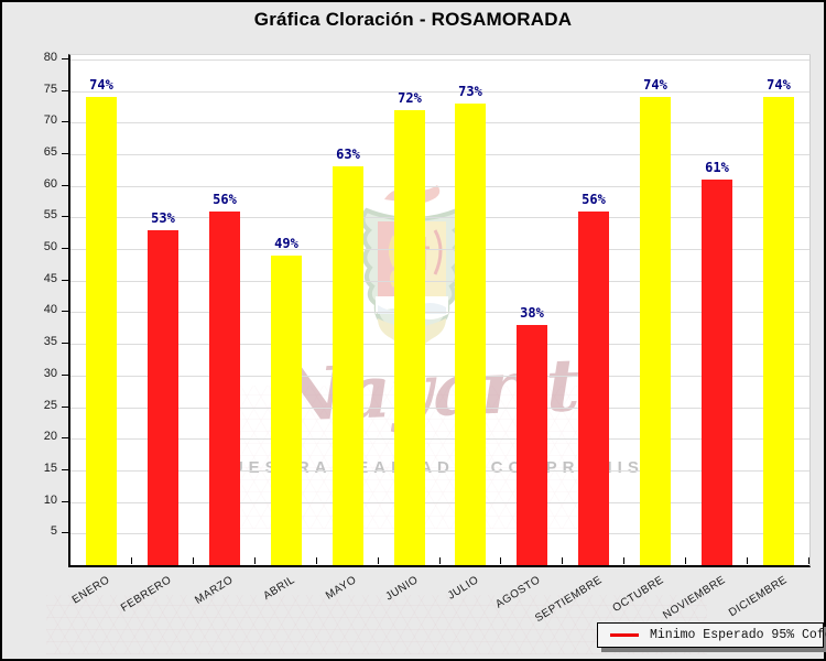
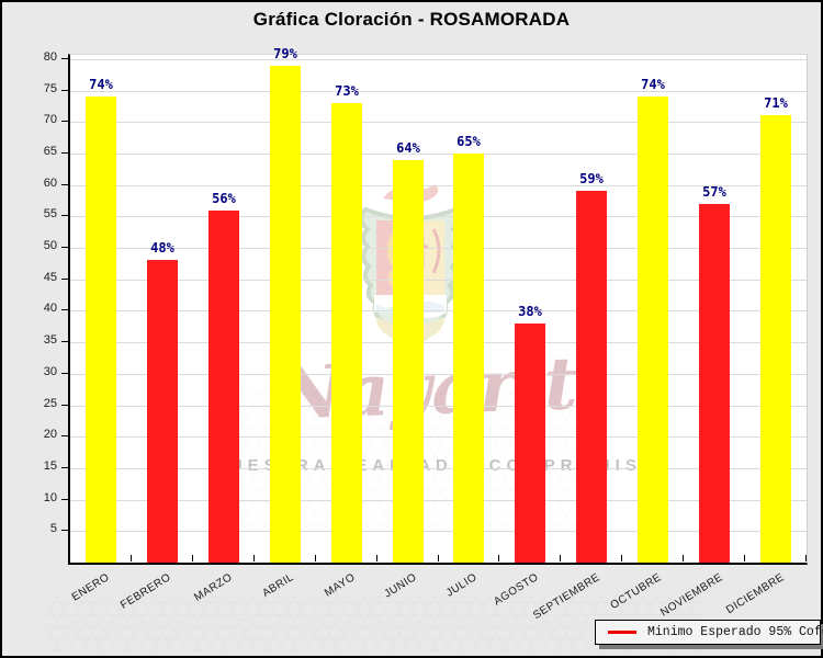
FEBRERO: 53% -> 48%
ABRIL: 49% -> 79%
MAYO: 63% -> 73%
JUNIO: 72% -> 64%
JULIO: 73% -> 65%
SEPTIEMBRE: 56% -> 59%
NOVIEMBRE: 61% -> 57%
DICIEMBRE: 74% -> 71%
